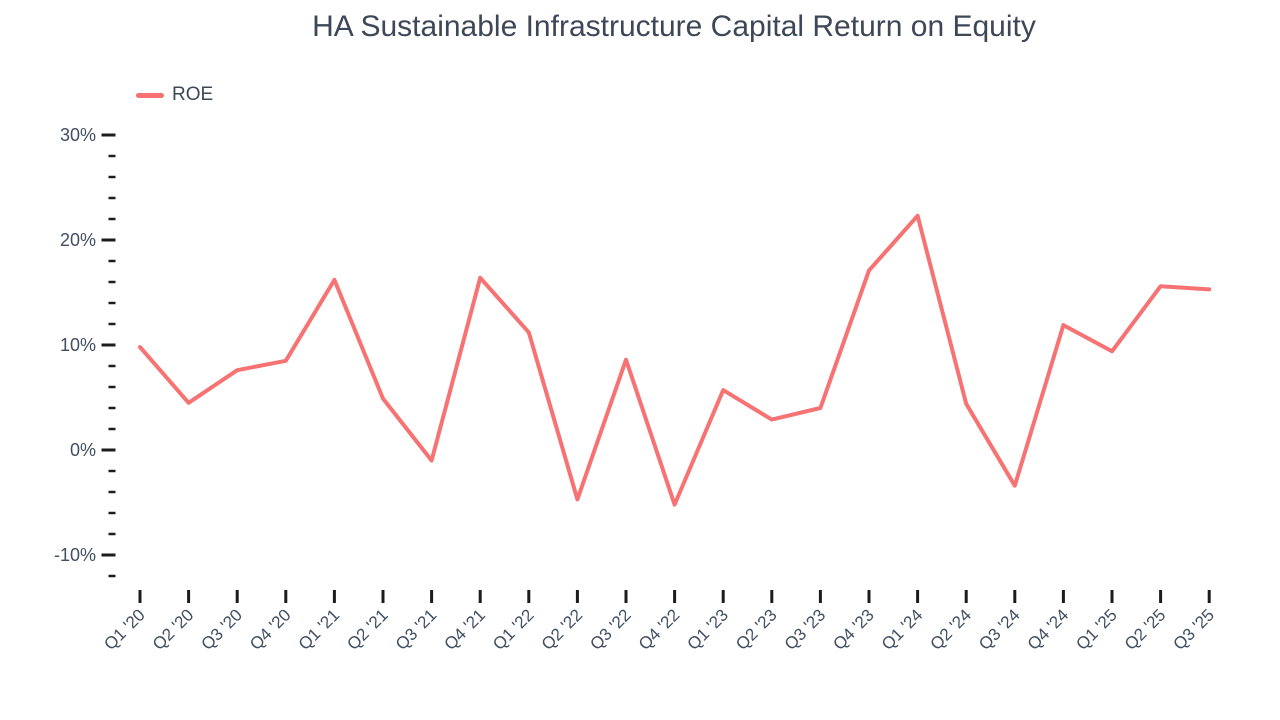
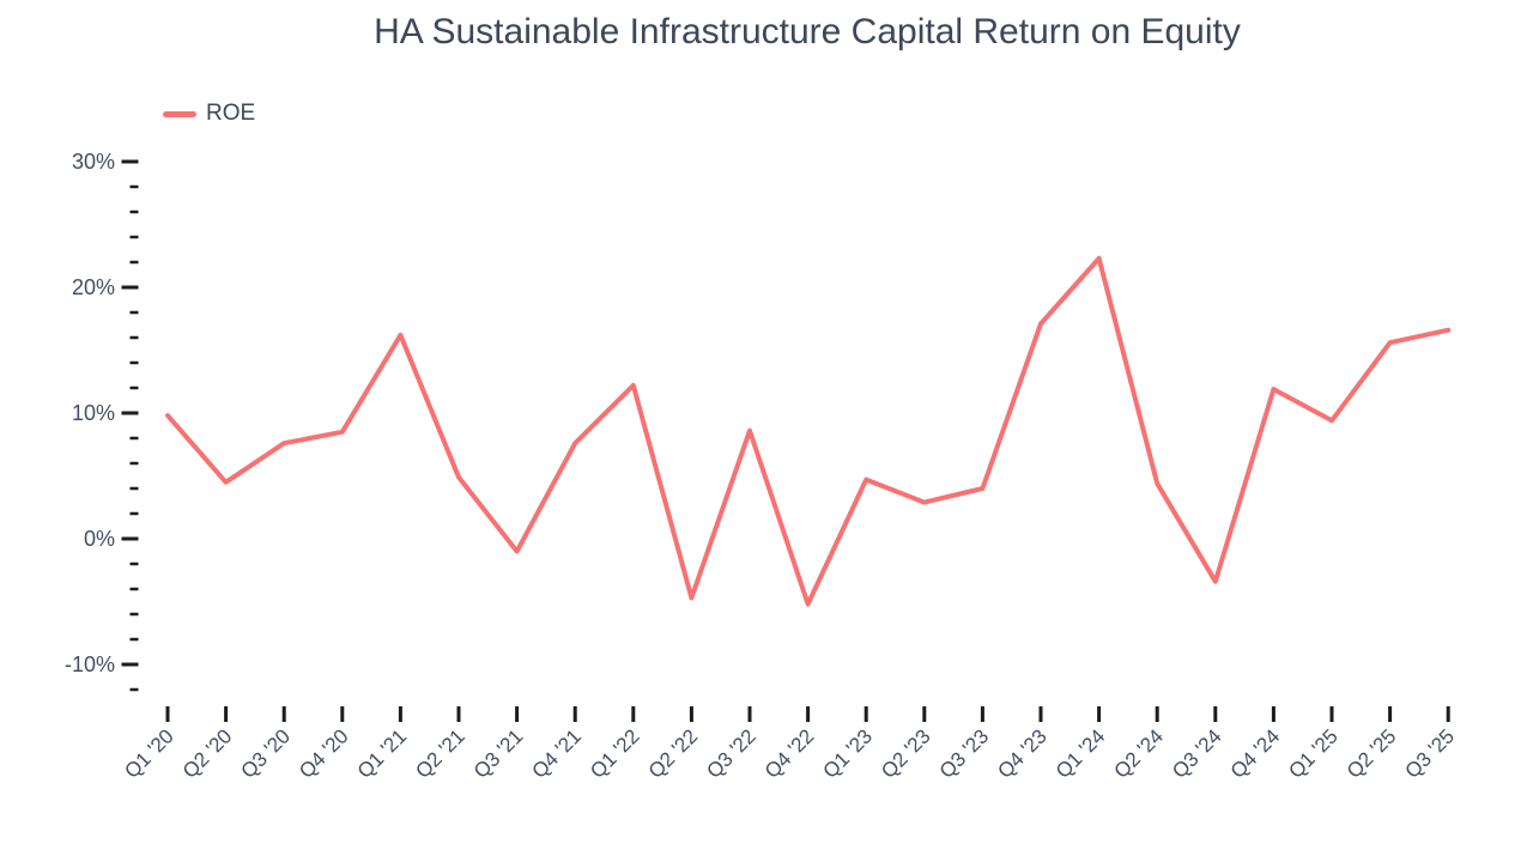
Q4 '21: 16.4% -> 7.6%
Q1 '22: 11.2% -> 12.2%
Q1 '23: 5.7% -> 4.7%
Q3 '25: 15.3% -> 16.6%
